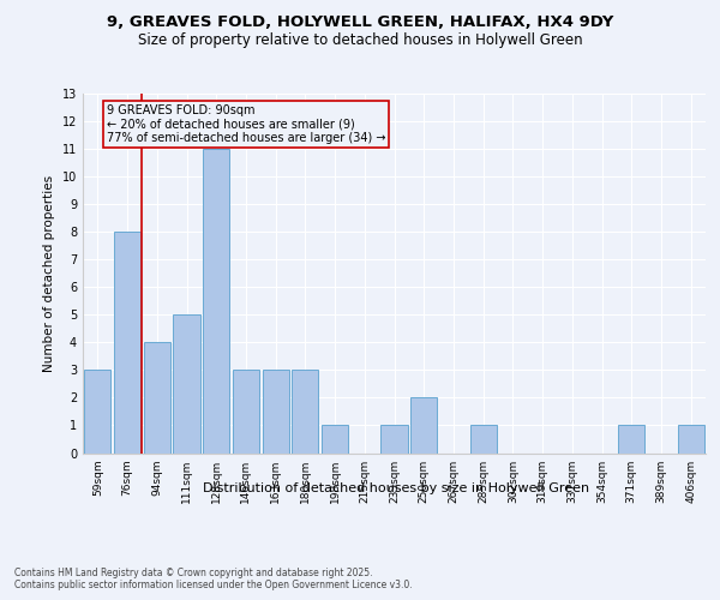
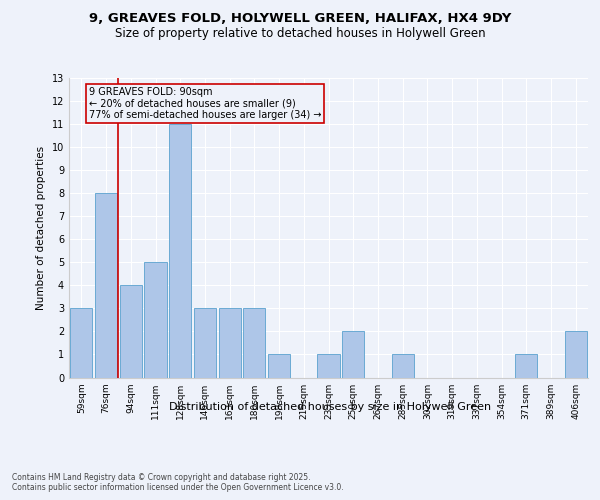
406sqm: 1 -> 2
